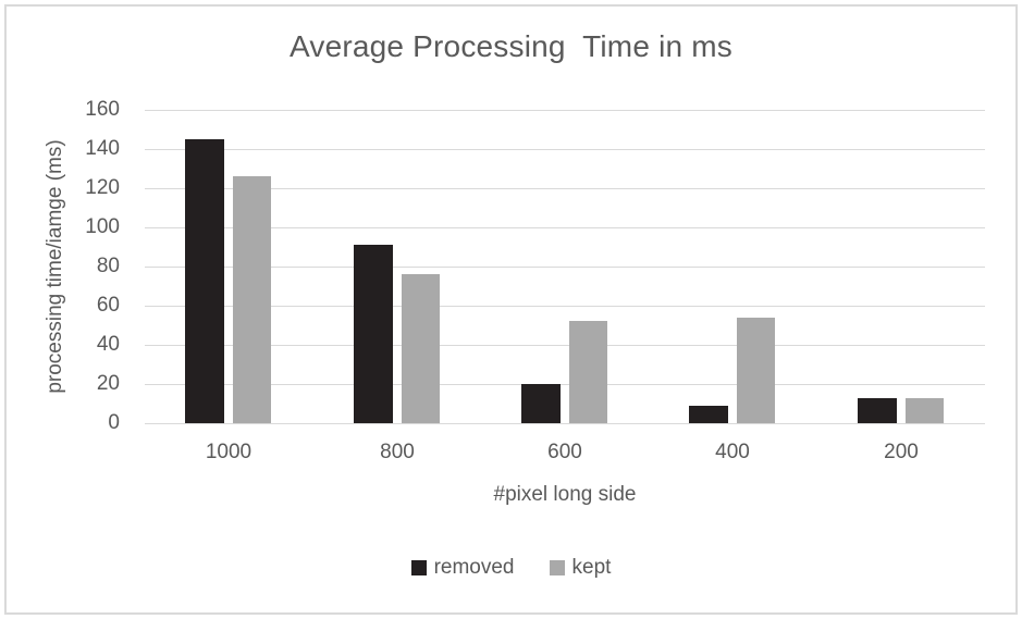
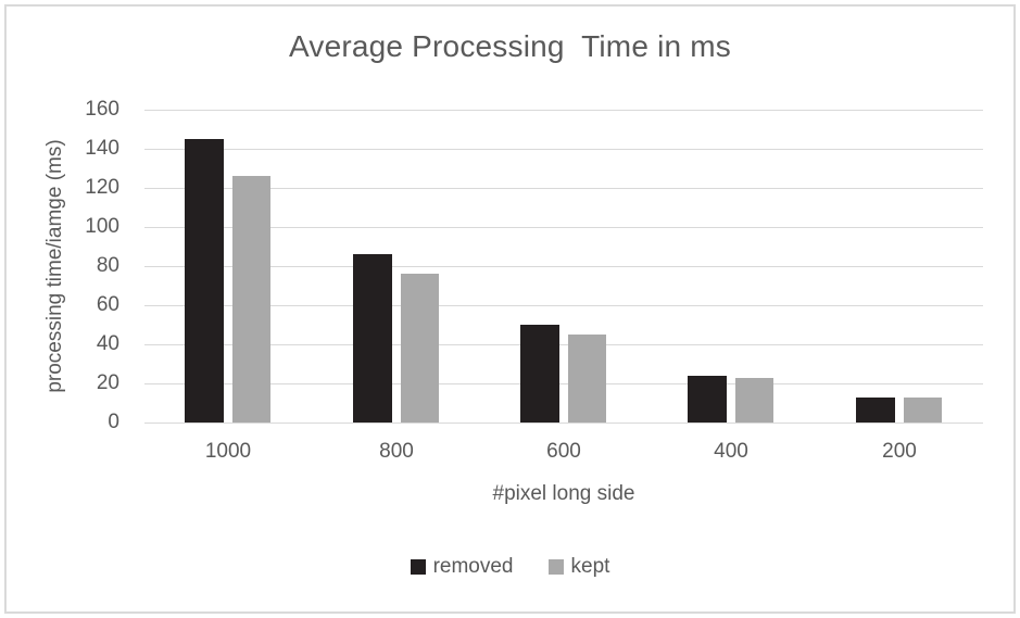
removed/800: 91 -> 86
removed/600: 20 -> 50
kept/600: 52 -> 45
removed/400: 9 -> 24
kept/400: 54 -> 23
